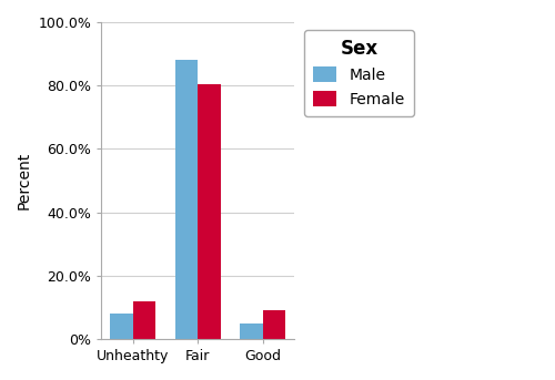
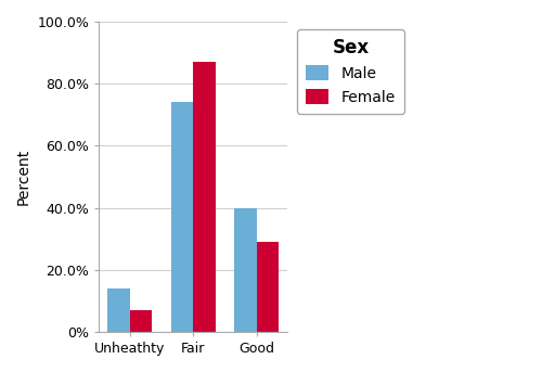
Male/Unheathty: 8% -> 14%
Female/Unheathty: 12.0% -> 7.0%
Male/Fair: 88% -> 74%
Female/Fair: 80.5% -> 87.0%
Male/Good: 5% -> 40%
Female/Good: 9.0% -> 29.0%
